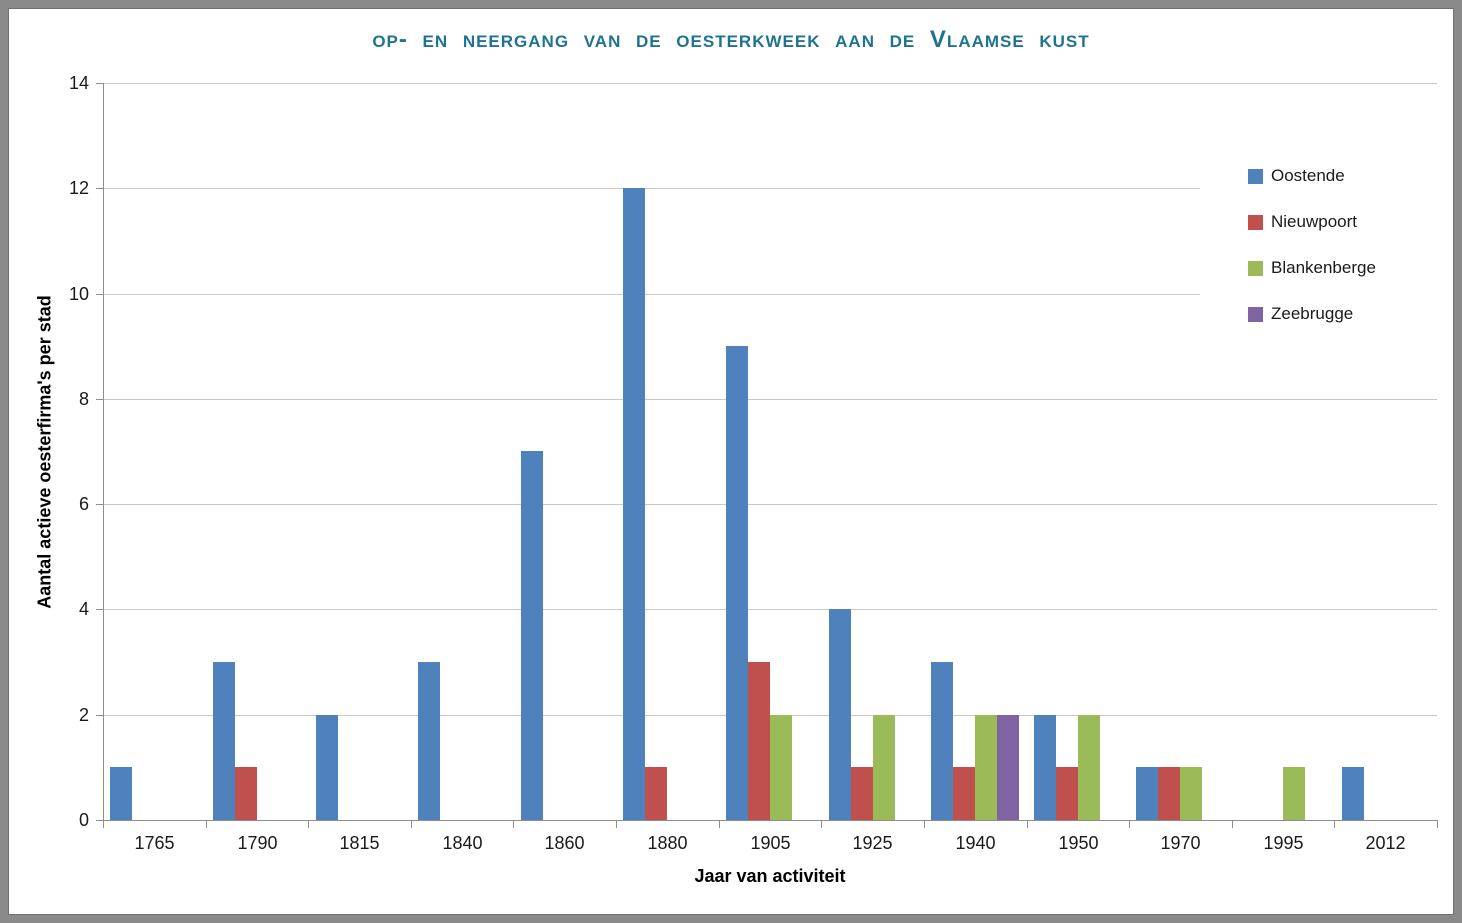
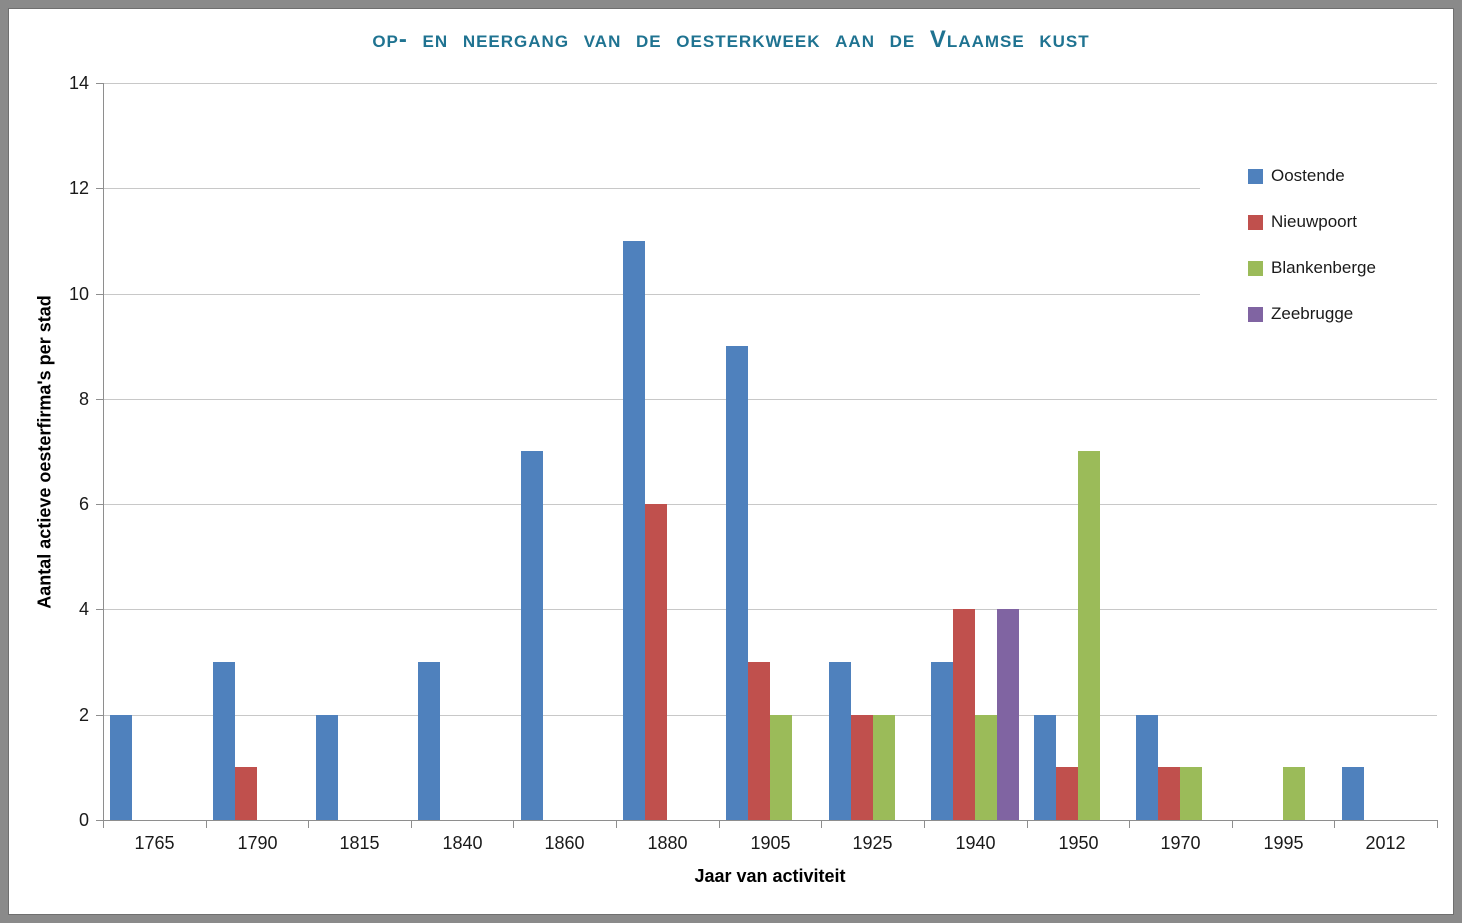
Oostende/1765: 1 -> 2
Oostende/1880: 12 -> 11
Nieuwpoort/1880: 1 -> 6
Oostende/1925: 4 -> 3
Nieuwpoort/1925: 1 -> 2
Nieuwpoort/1940: 1 -> 4
Zeebrugge/1940: 2 -> 4
Blankenberge/1950: 2 -> 7
Oostende/1970: 1 -> 2
